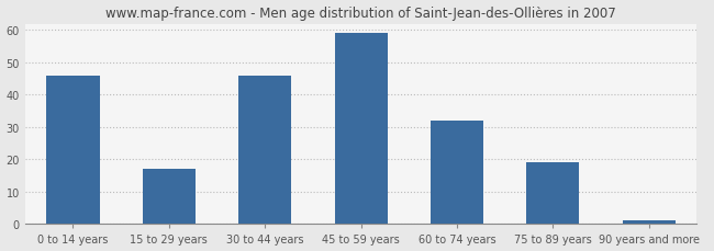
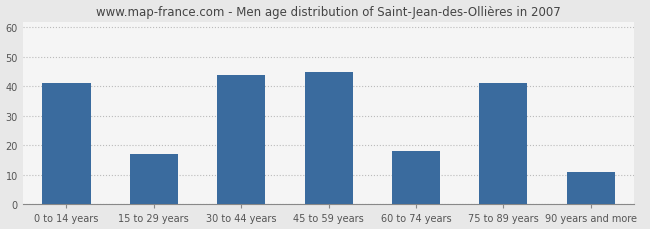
0 to 14 years: 46 -> 41
30 to 44 years: 46 -> 44
45 to 59 years: 59 -> 45
60 to 74 years: 32 -> 18
75 to 89 years: 19 -> 41
90 years and more: 1 -> 11
